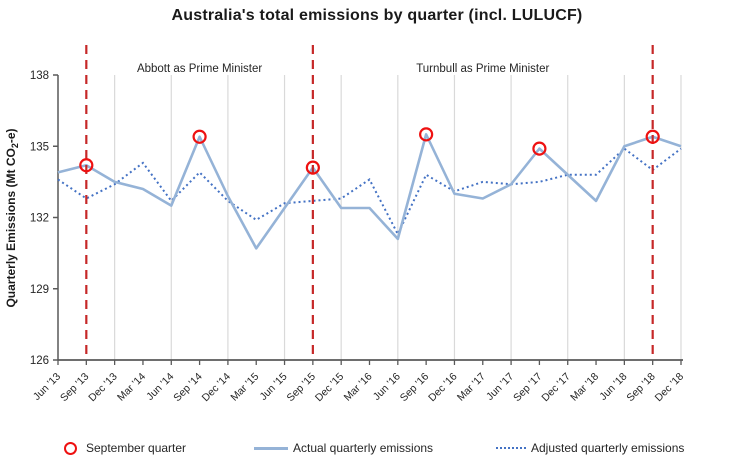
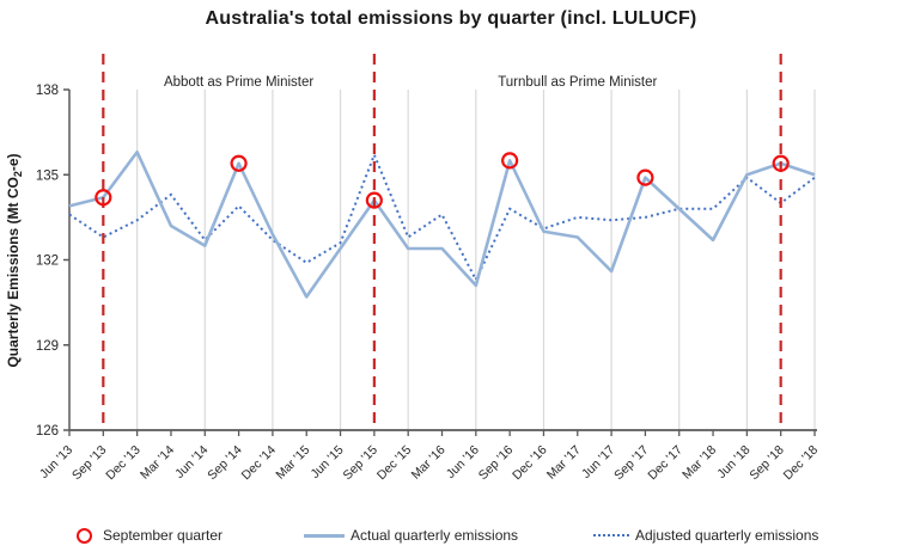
Actual quarterly emissions/Dec '13: 133.5 -> 135.8
Adjusted quarterly emissions/Sep '15: 132.7 -> 135.7
Actual quarterly emissions/Jun '17: 133.4 -> 131.6
